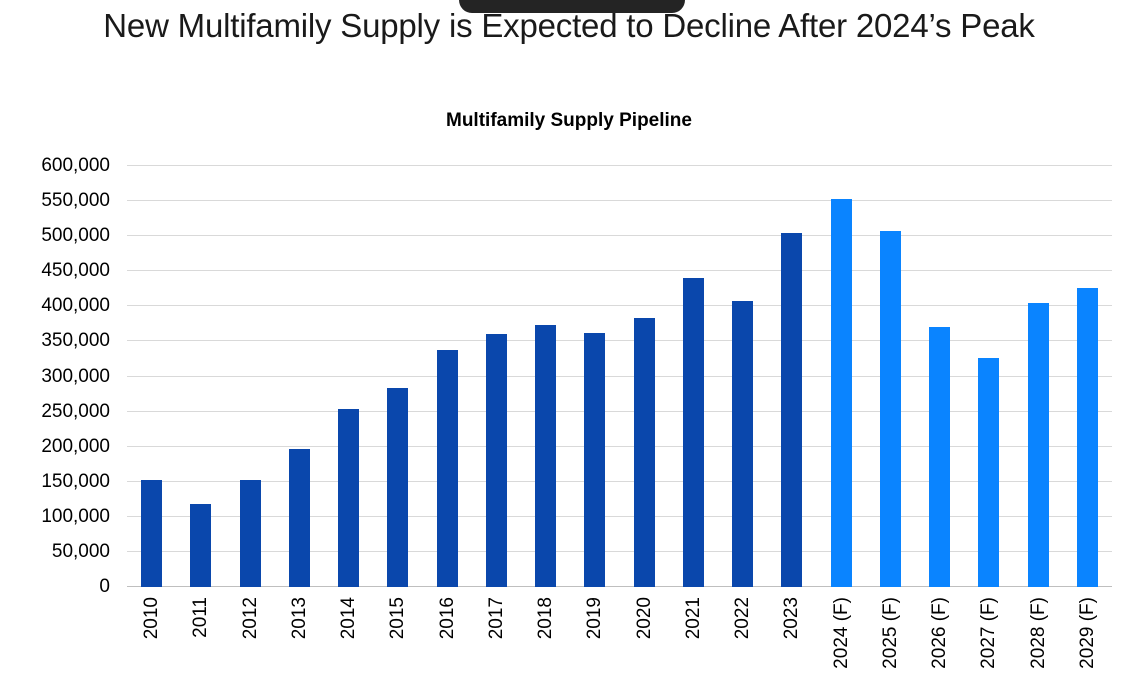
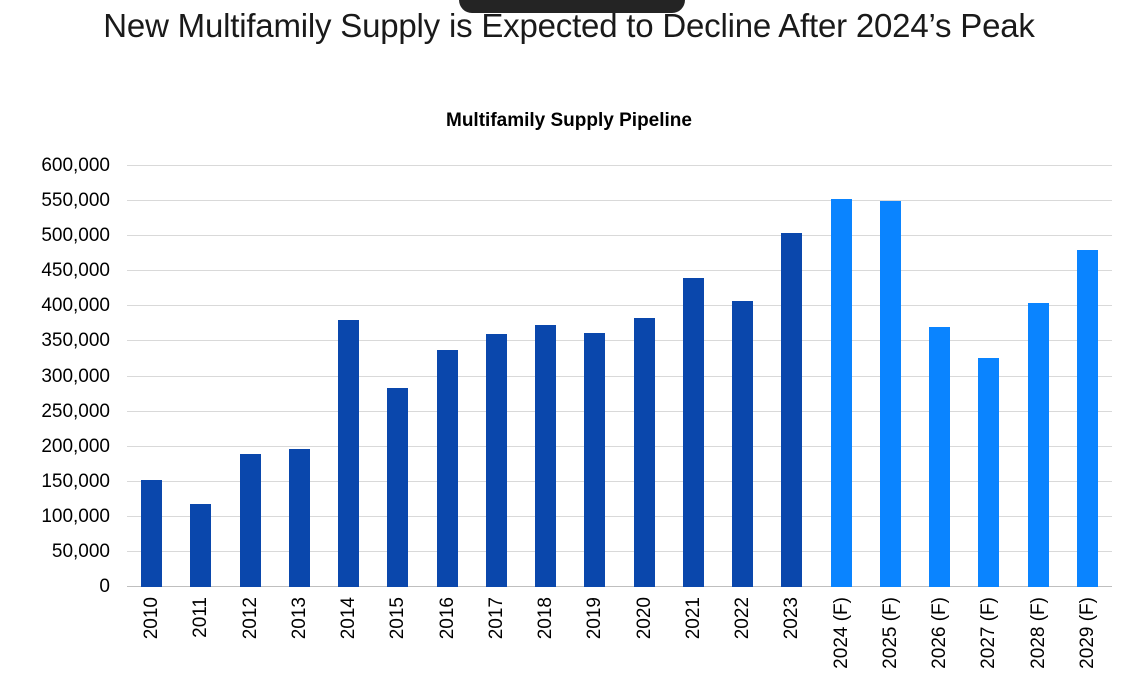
2012: 150000 -> 190000
2014: 250000 -> 380000
2025 (F): 510000 -> 550000
2029 (F): 430000 -> 480000
